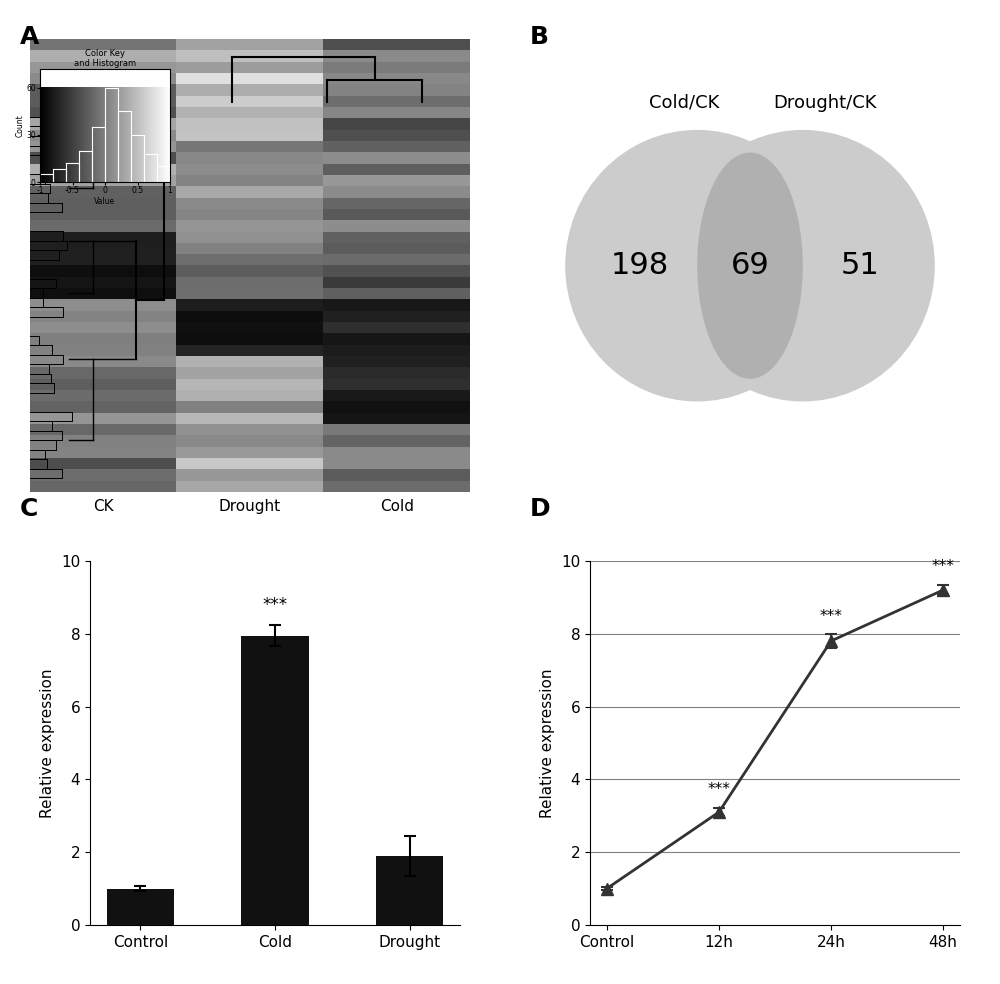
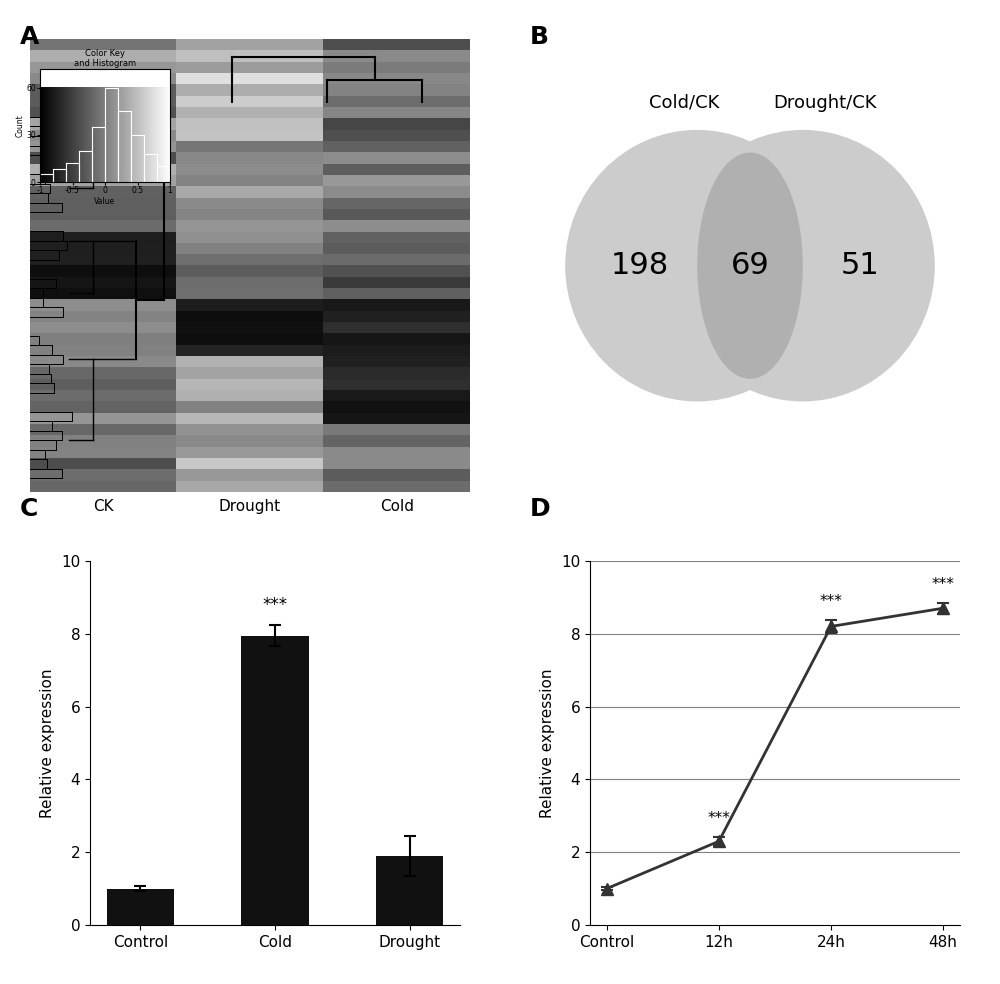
12h: 3.1 -> 2.3
24h: 7.8 -> 8.2
48h: 9.2 -> 8.7
